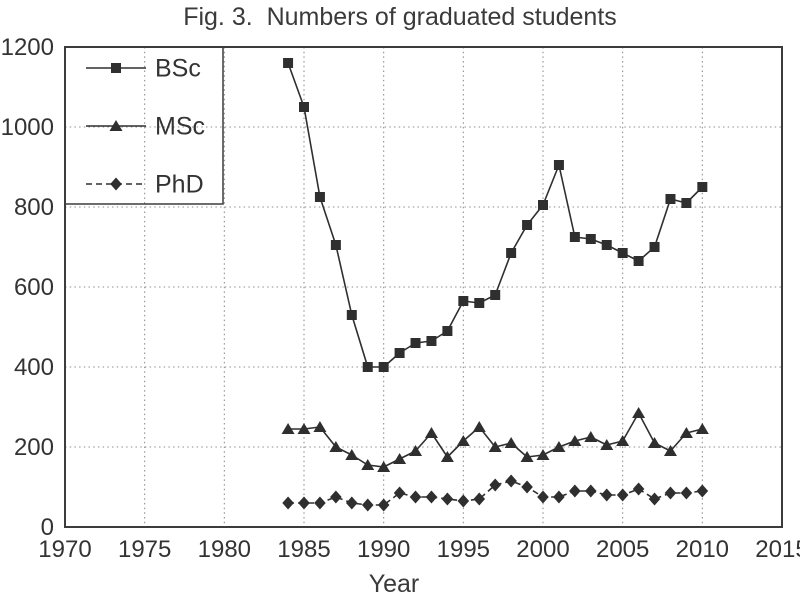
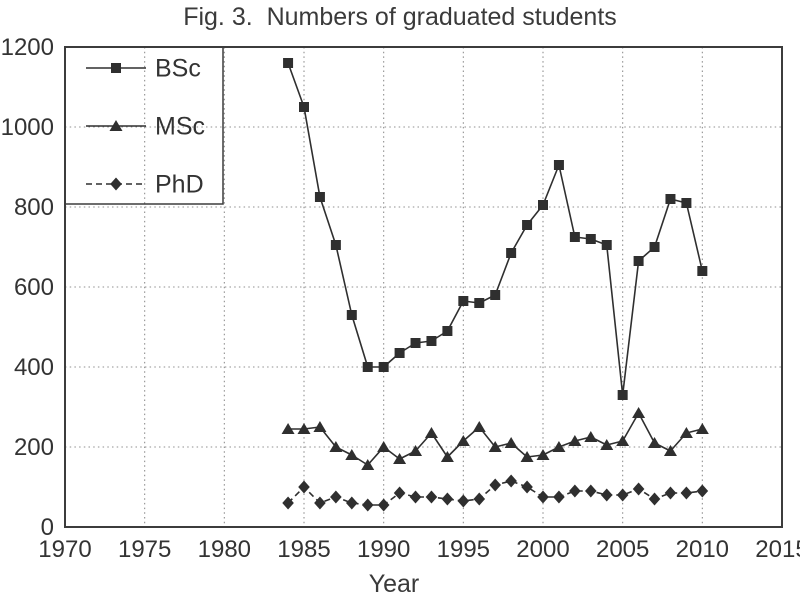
PhD/1985: 60 -> 100
MSc/1990: 150 -> 200
BSc/2005: 680 -> 330
BSc/2010: 850 -> 640
